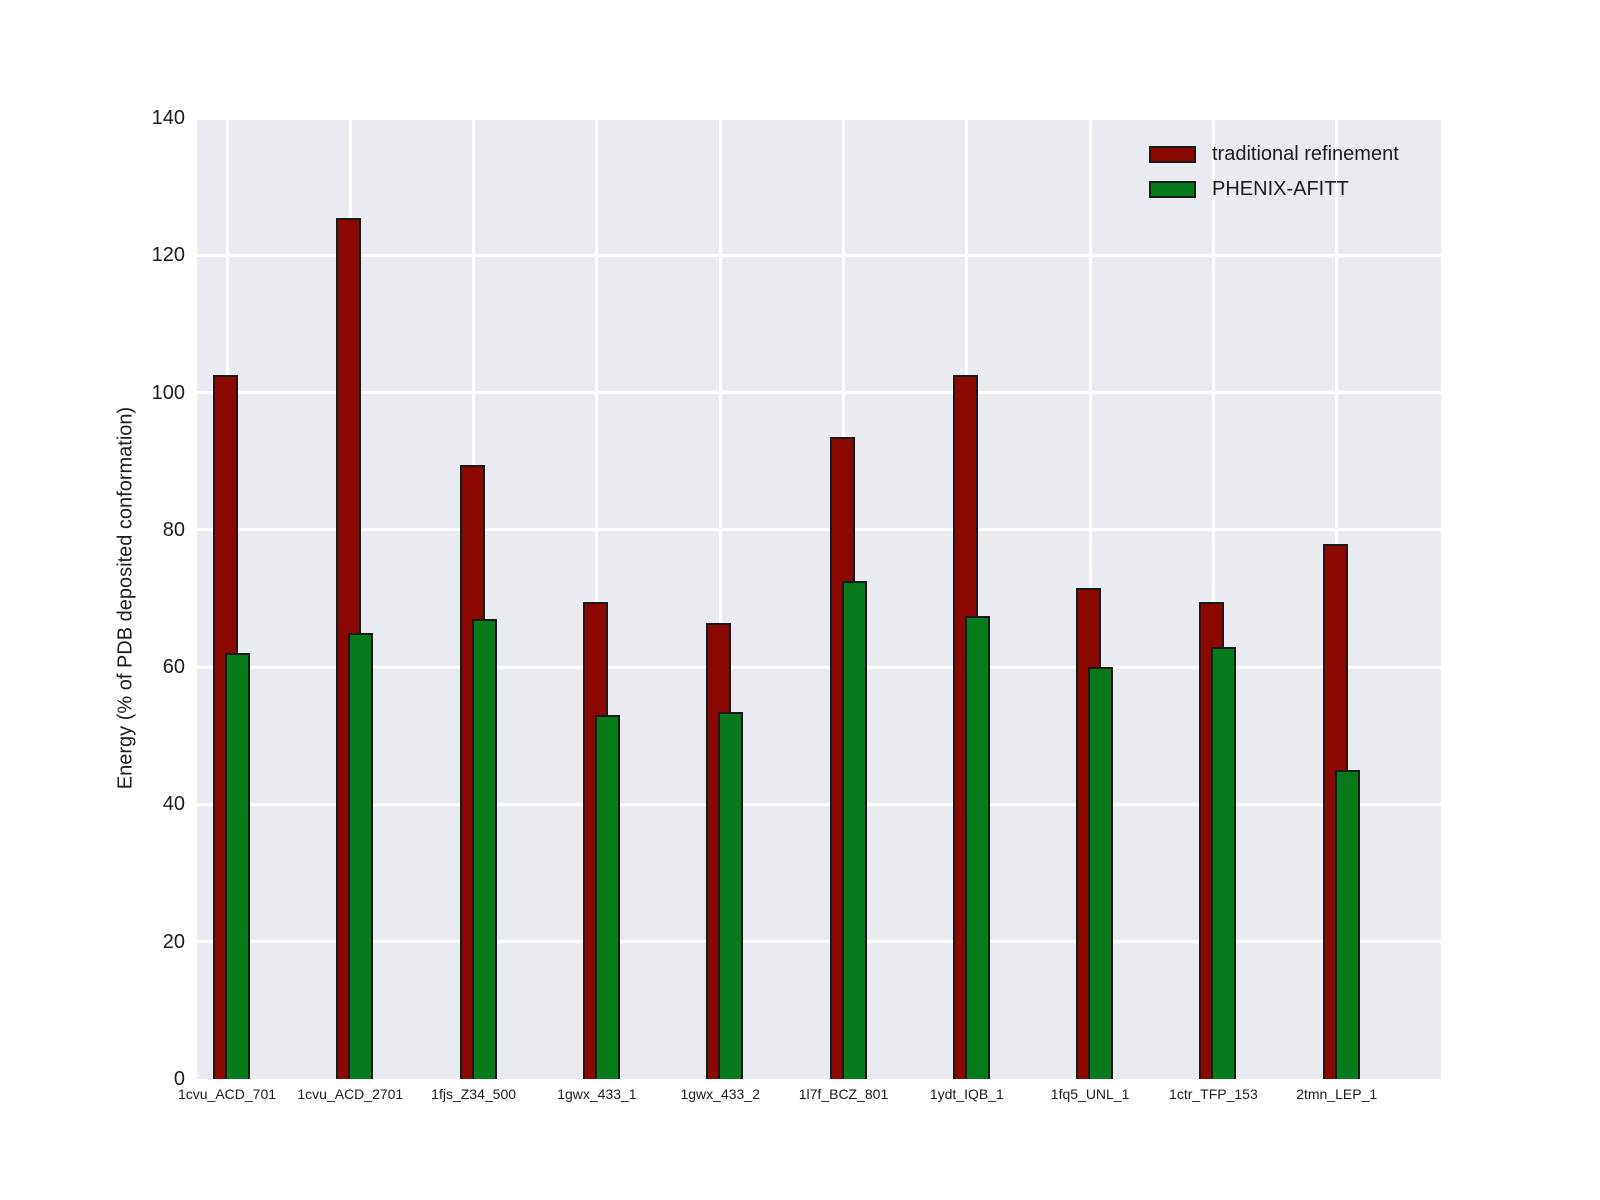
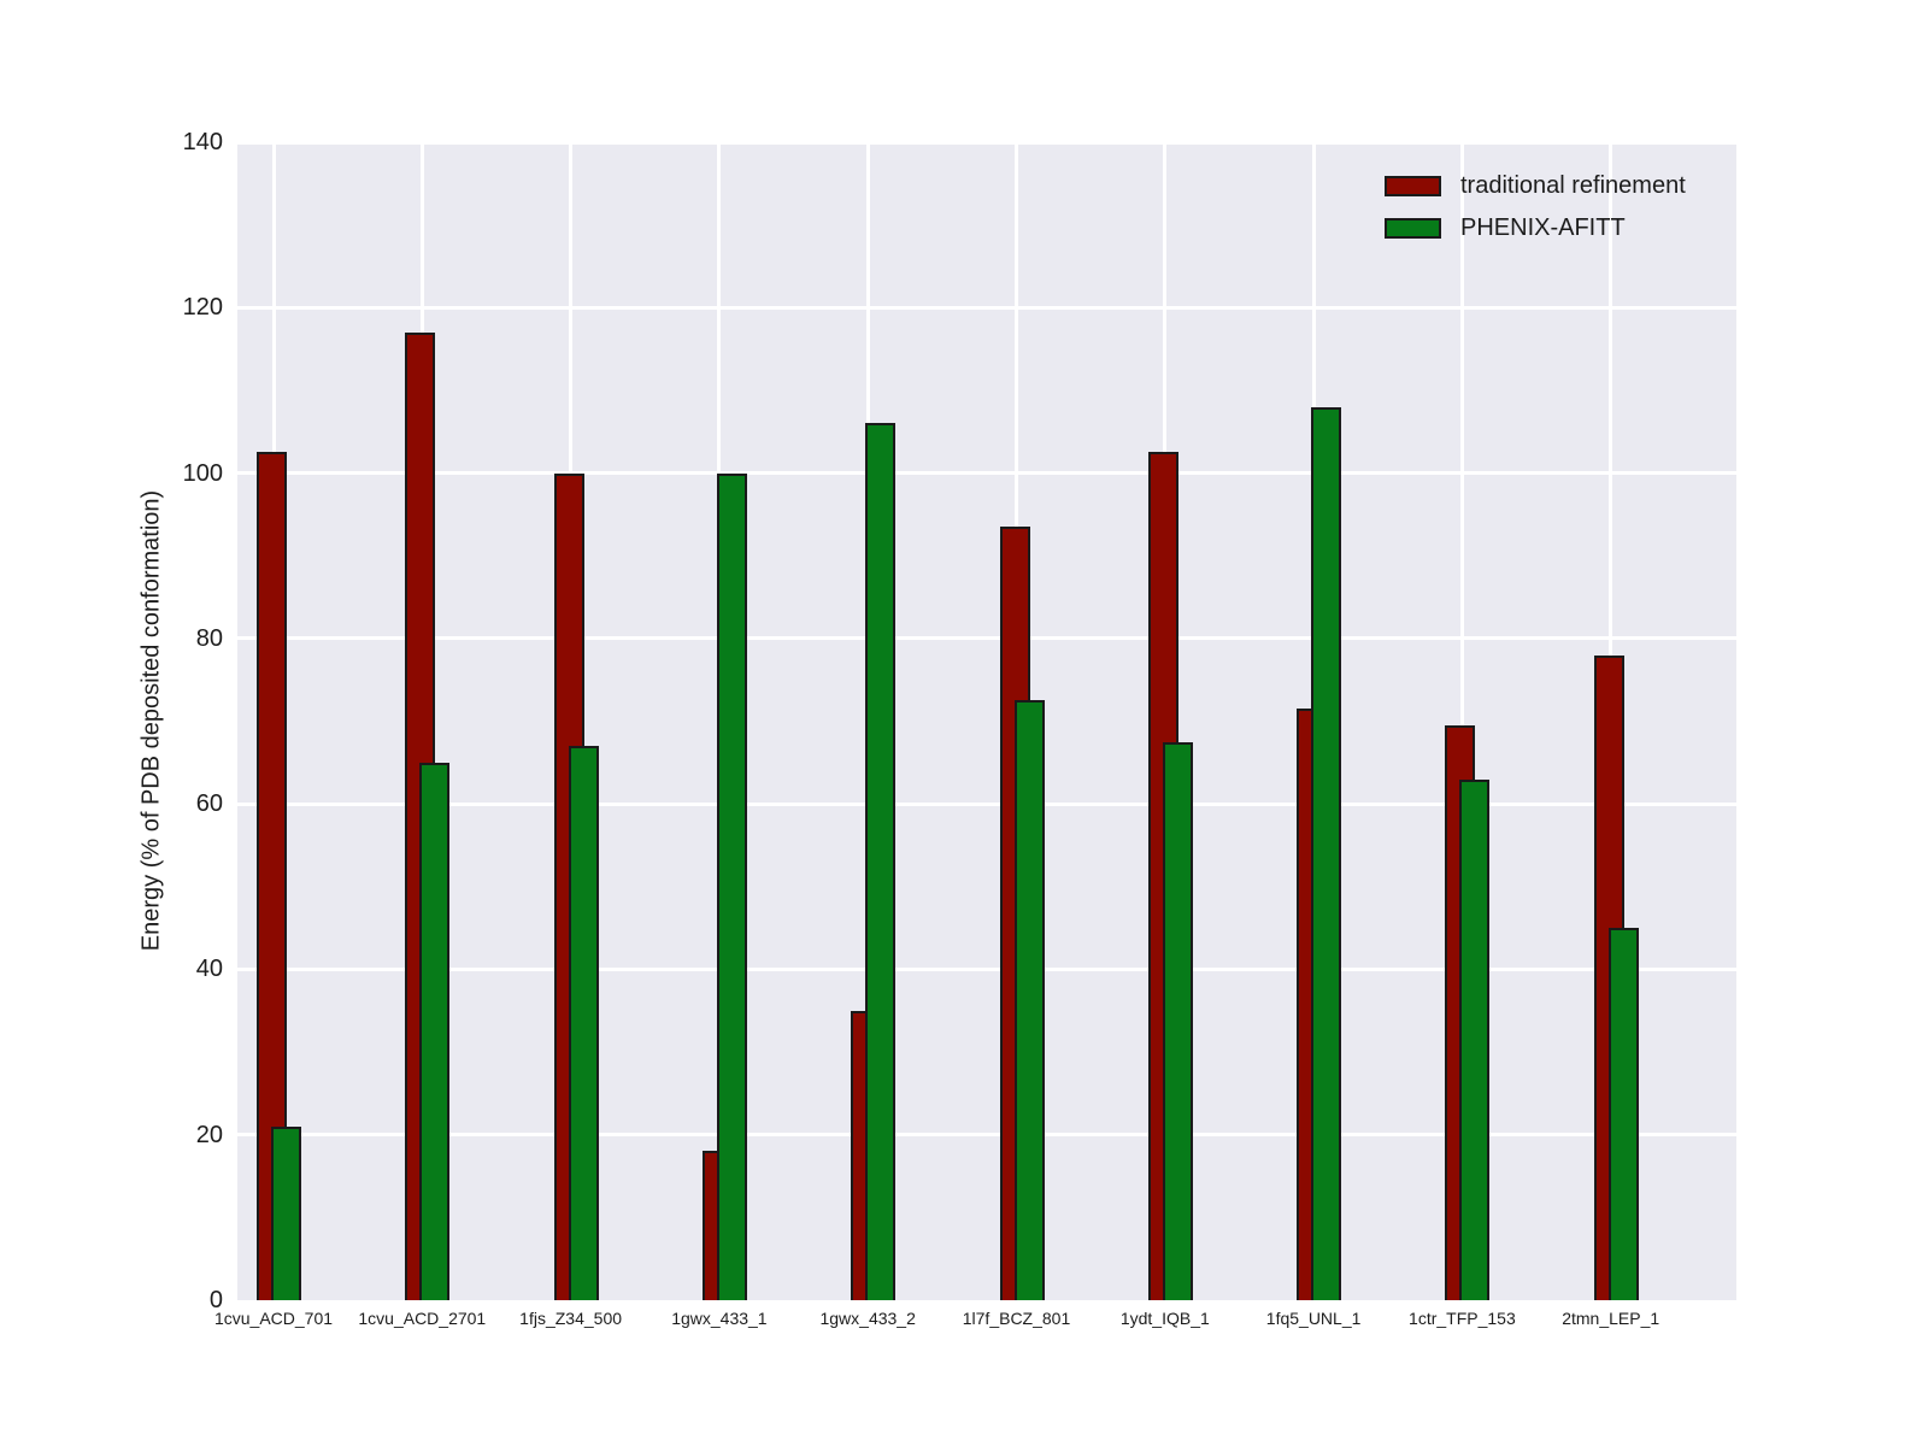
PHENIX-AFITT/1cvu_ACD_701: 62 -> 21
traditional refinement/1cvu_ACD_2701: 126 -> 117
traditional refinement/1fjs_Z34_500: 90 -> 100
traditional refinement/1gwx_433_1: 70 -> 18
PHENIX-AFITT/1gwx_433_1: 53 -> 100
traditional refinement/1gwx_433_2: 66 -> 35
PHENIX-AFITT/1gwx_433_2: 54 -> 106
PHENIX-AFITT/1fq5_UNL_1: 60 -> 108
